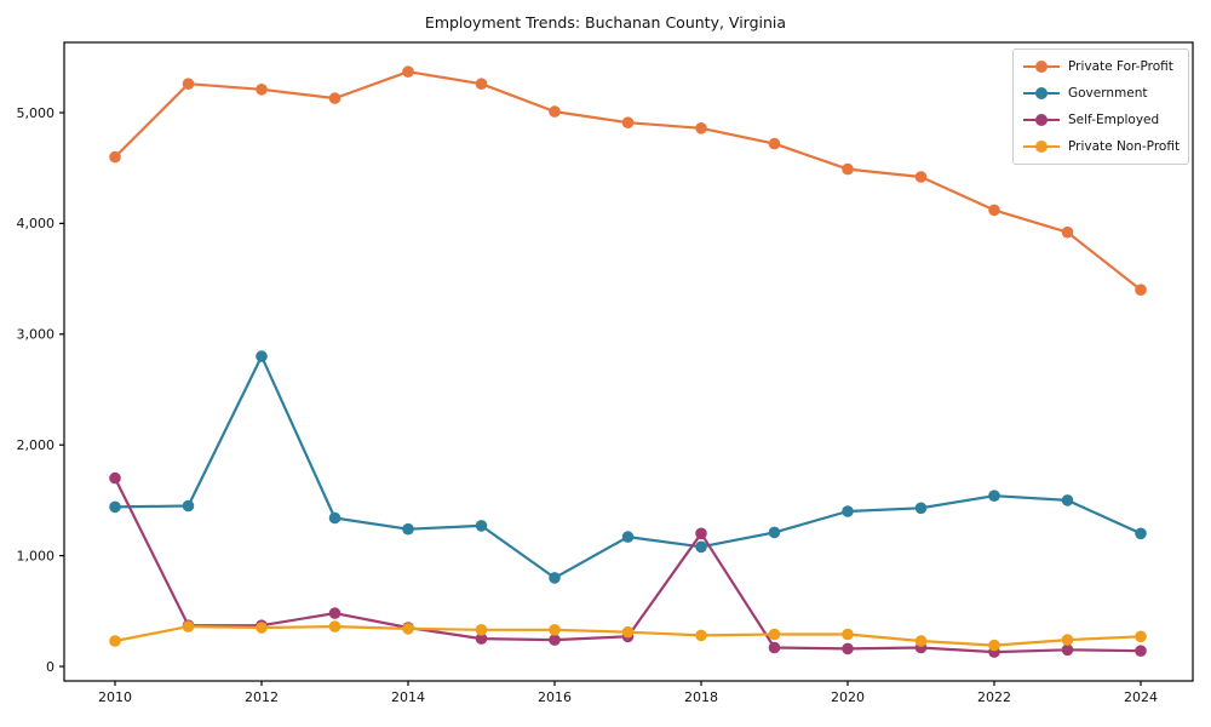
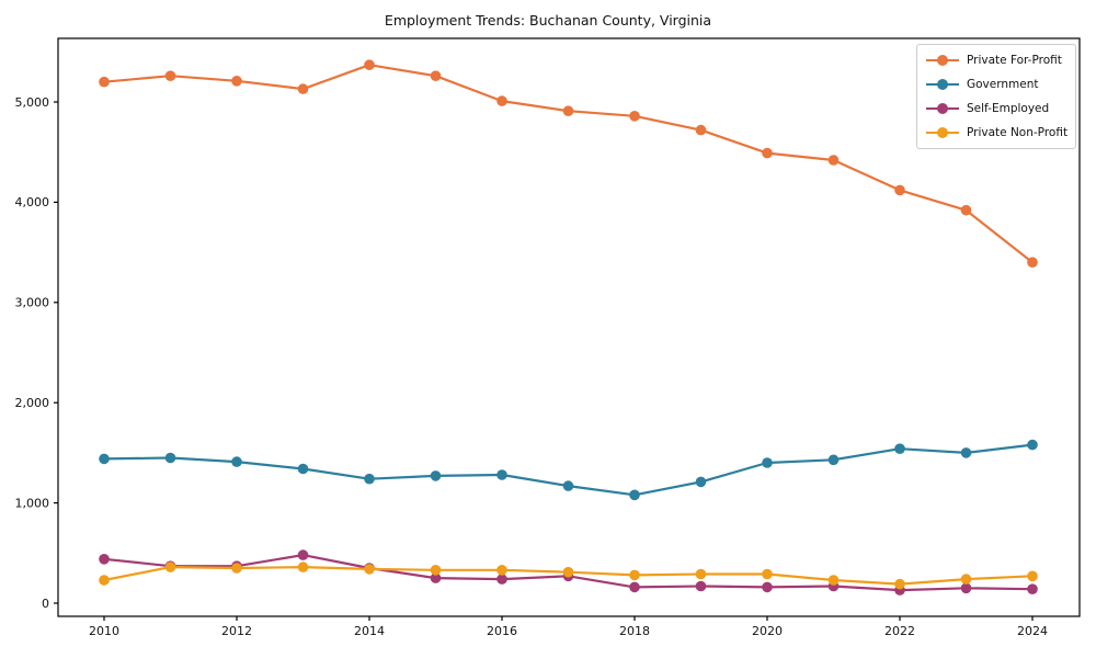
Private For-Profit/2010: 4600 -> 5200
Self-Employed/2010: 1700 -> 400
Government/2012: 2800 -> 1400
Government/2016: 800 -> 1300
Self-Employed/2018: 1200 -> 200
Government/2024: 1200 -> 1600
